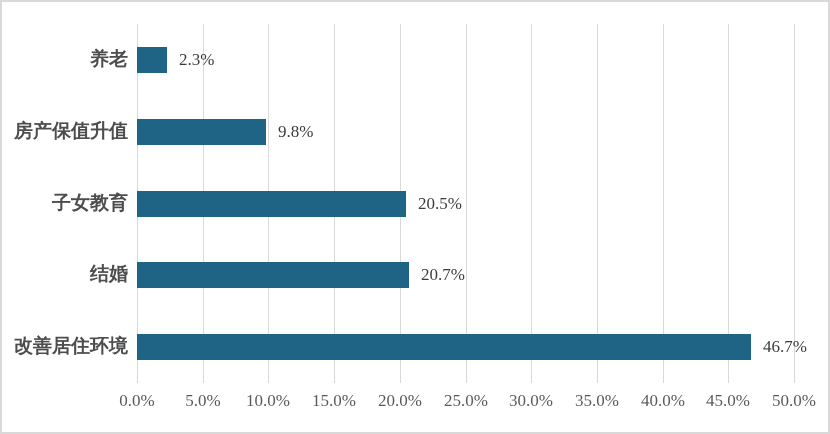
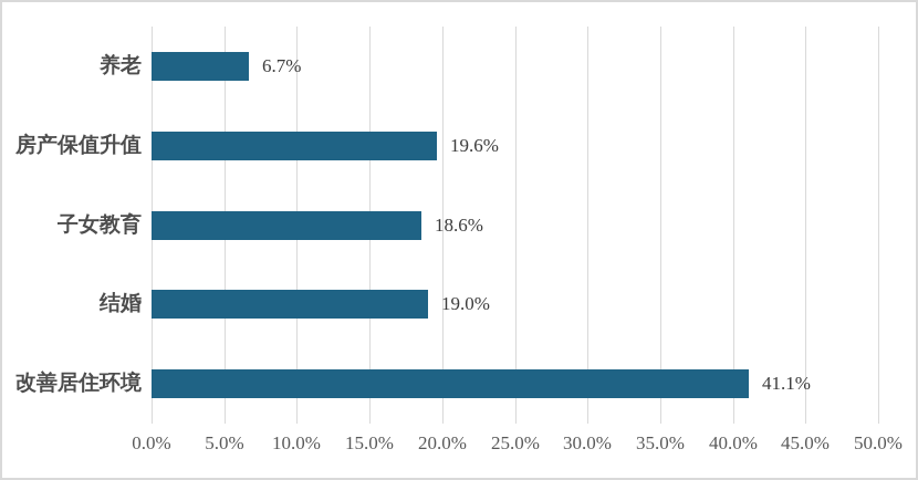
养老: 2.3% -> 6.7%
房产保值升值: 9.8% -> 19.6%
子女教育: 20.5% -> 18.6%
结婚: 20.7% -> 19.0%
改善居住环境: 46.7% -> 41.1%
